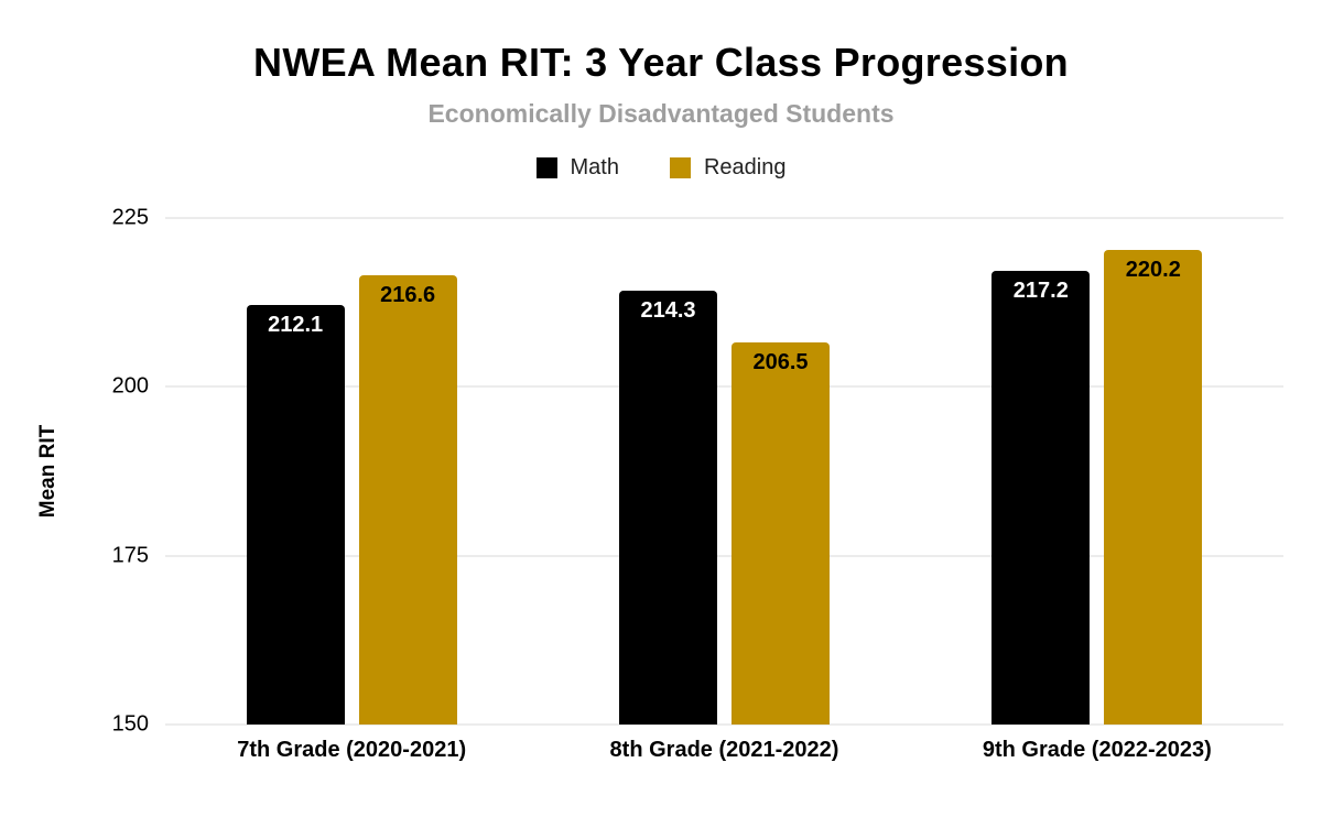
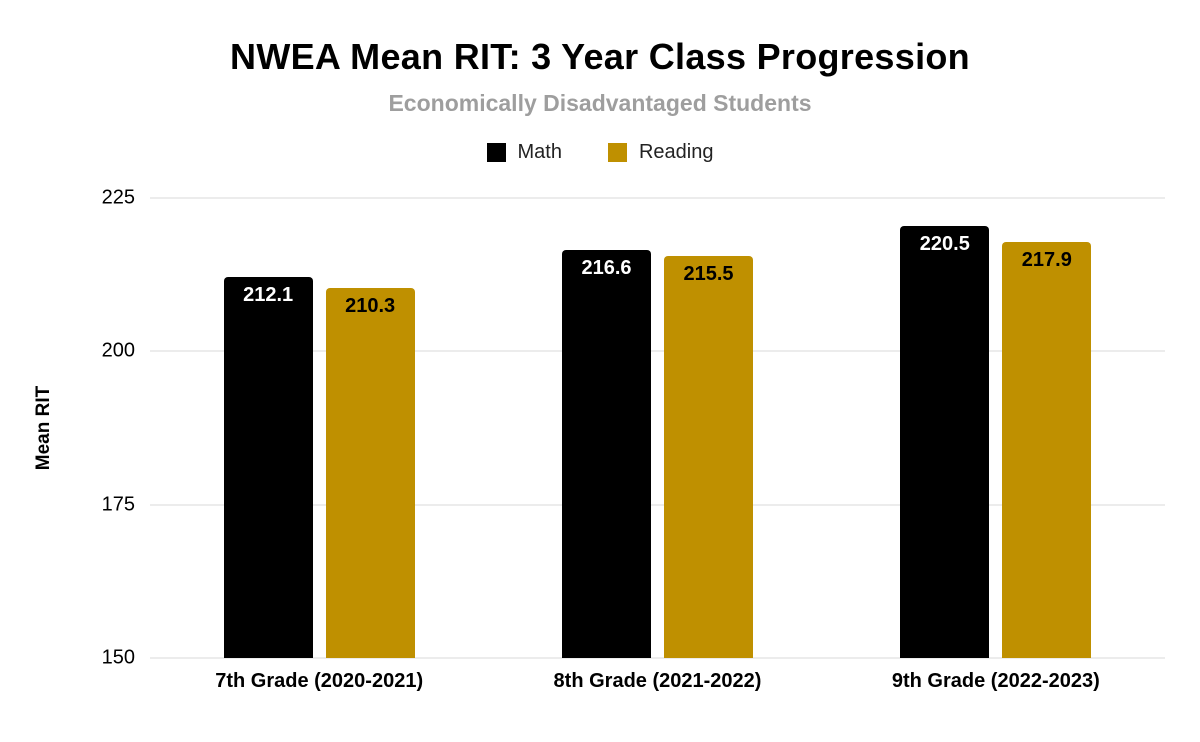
Reading/7th Grade (2020-2021): 216.6 -> 210.3
Math/8th Grade (2021-2022): 214.3 -> 216.6
Reading/8th Grade (2021-2022): 206.5 -> 215.5
Math/9th Grade (2022-2023): 217.2 -> 220.5
Reading/9th Grade (2022-2023): 220.2 -> 217.9
